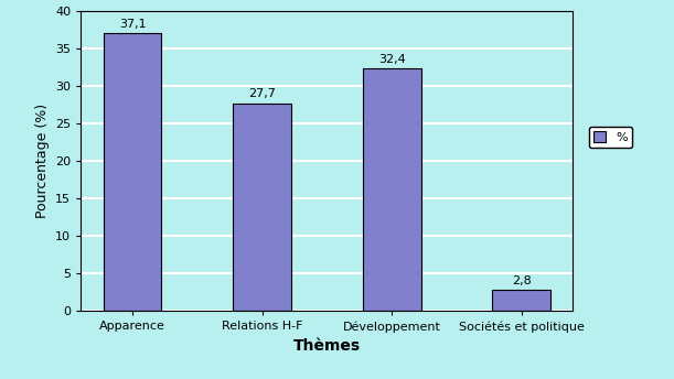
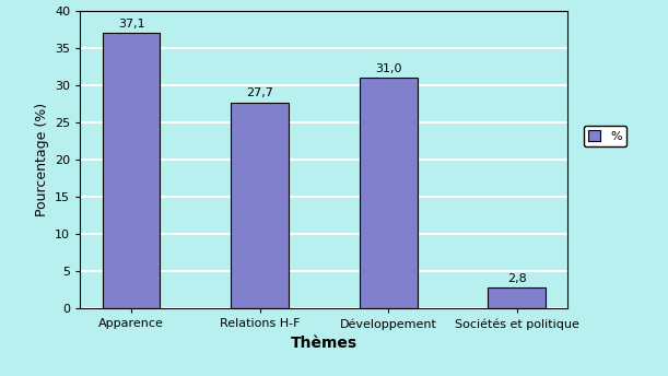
Développement: 32,4 -> 31,0
